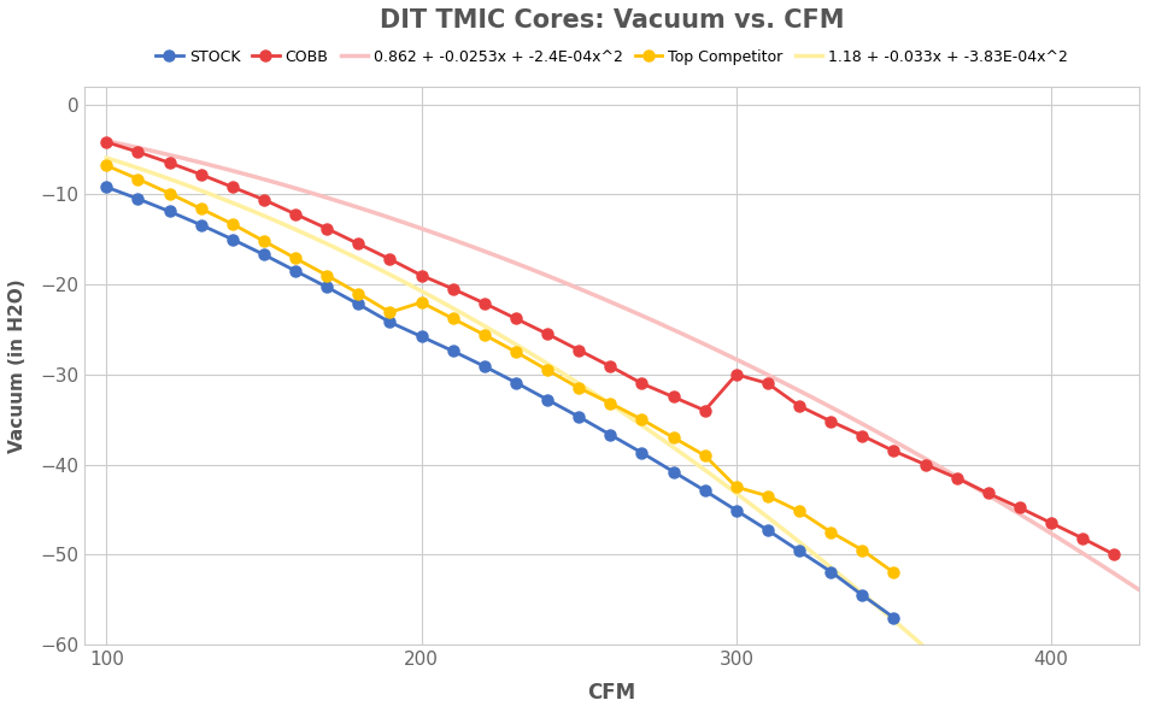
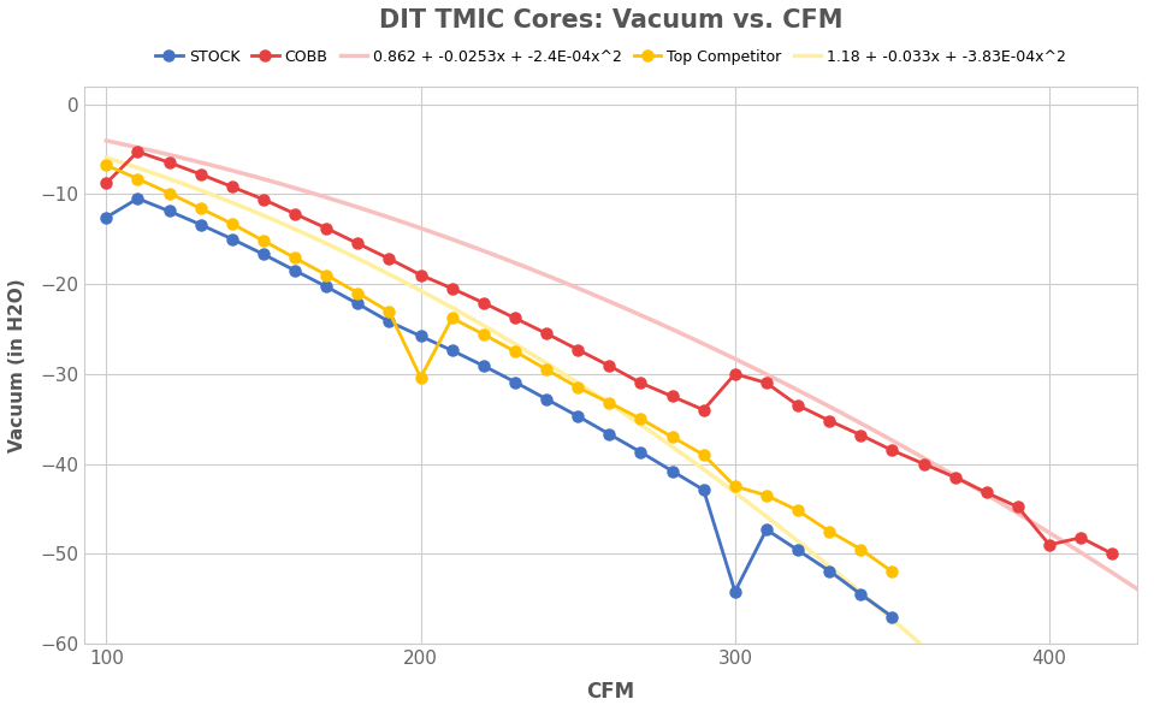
STOCK/100: -9.2 -> -12.6
COBB/100: -4.2 -> -8.8
Top Competitor/200: -22.0 -> -30.4
STOCK/300: -45.1 -> -54.2
COBB/400: -46.5 -> -49.0
